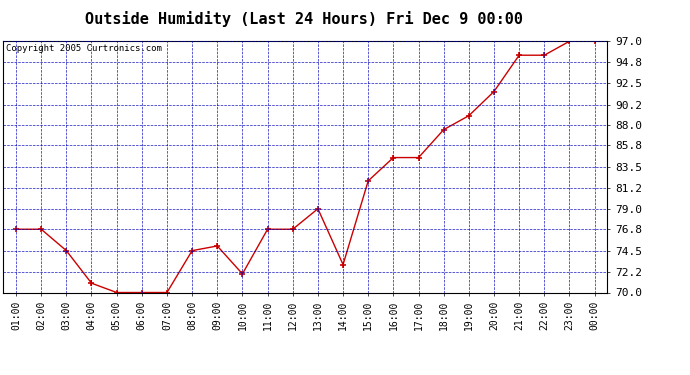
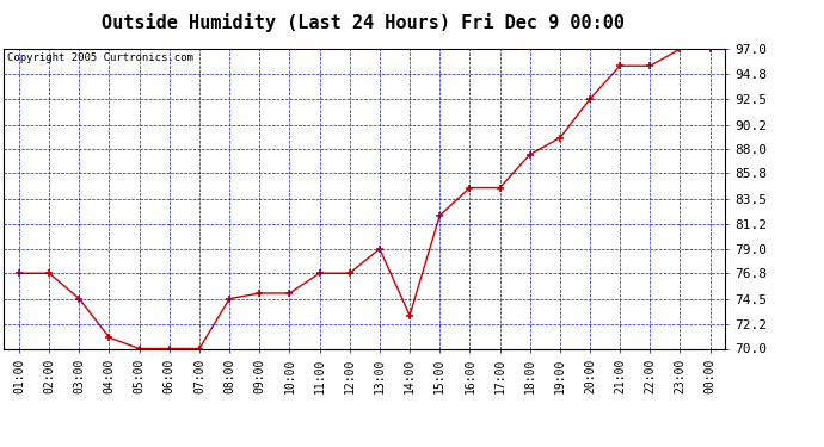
10:00: 72.0 -> 75.0
20:00: 91.6 -> 92.5
